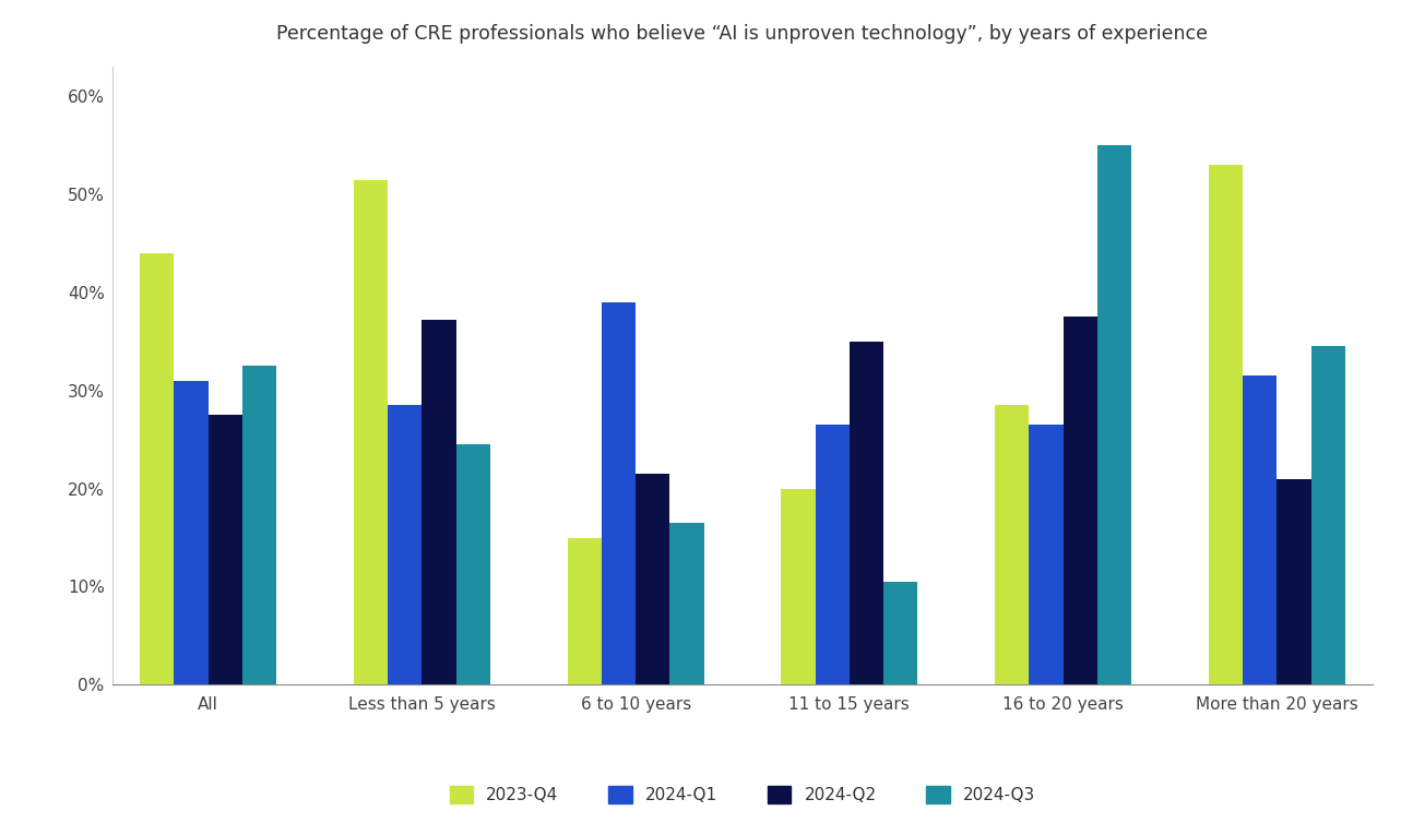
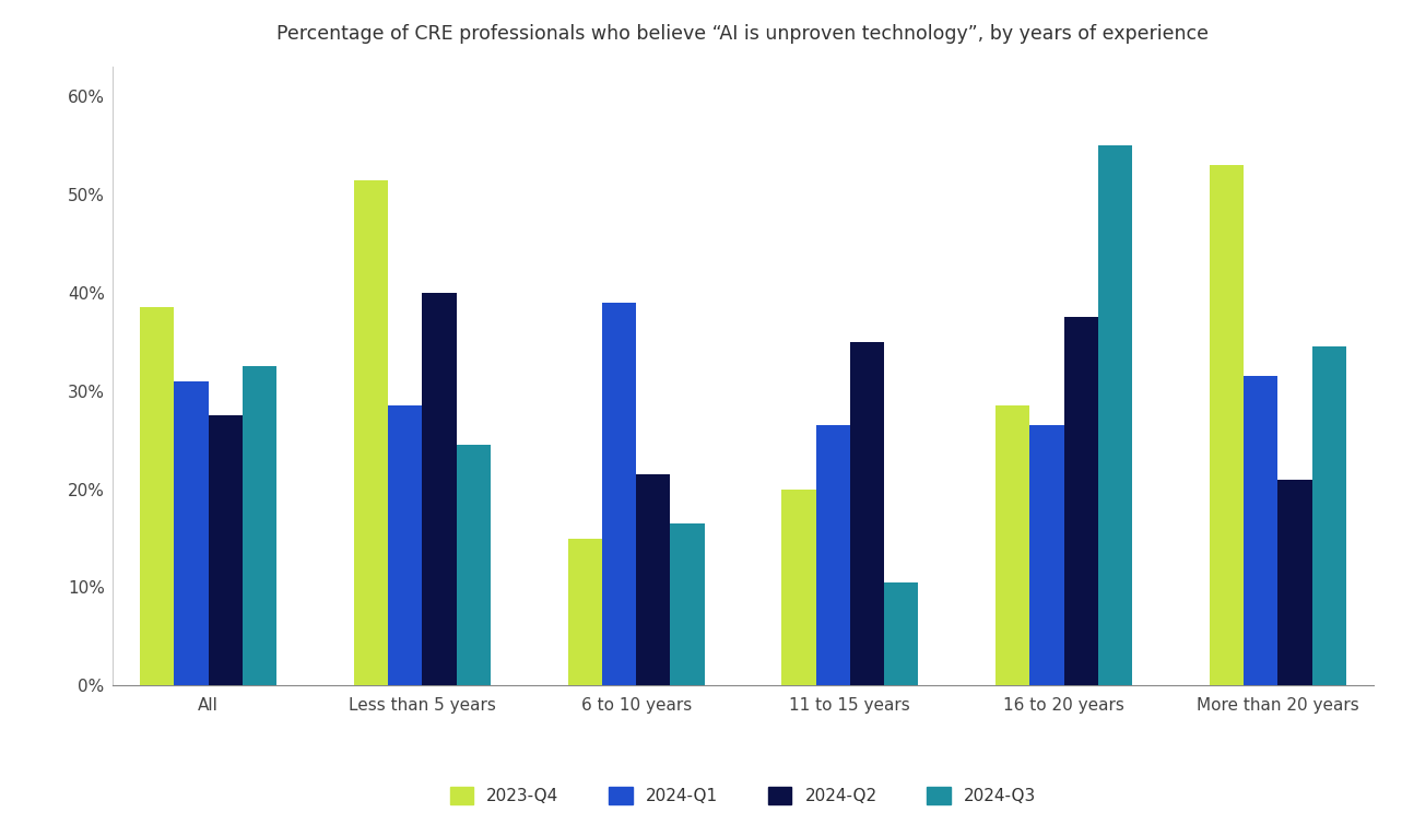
2023-Q4/All: 44.0% -> 38.5%
2024-Q2/Less than 5 years: 37.2% -> 40.0%
